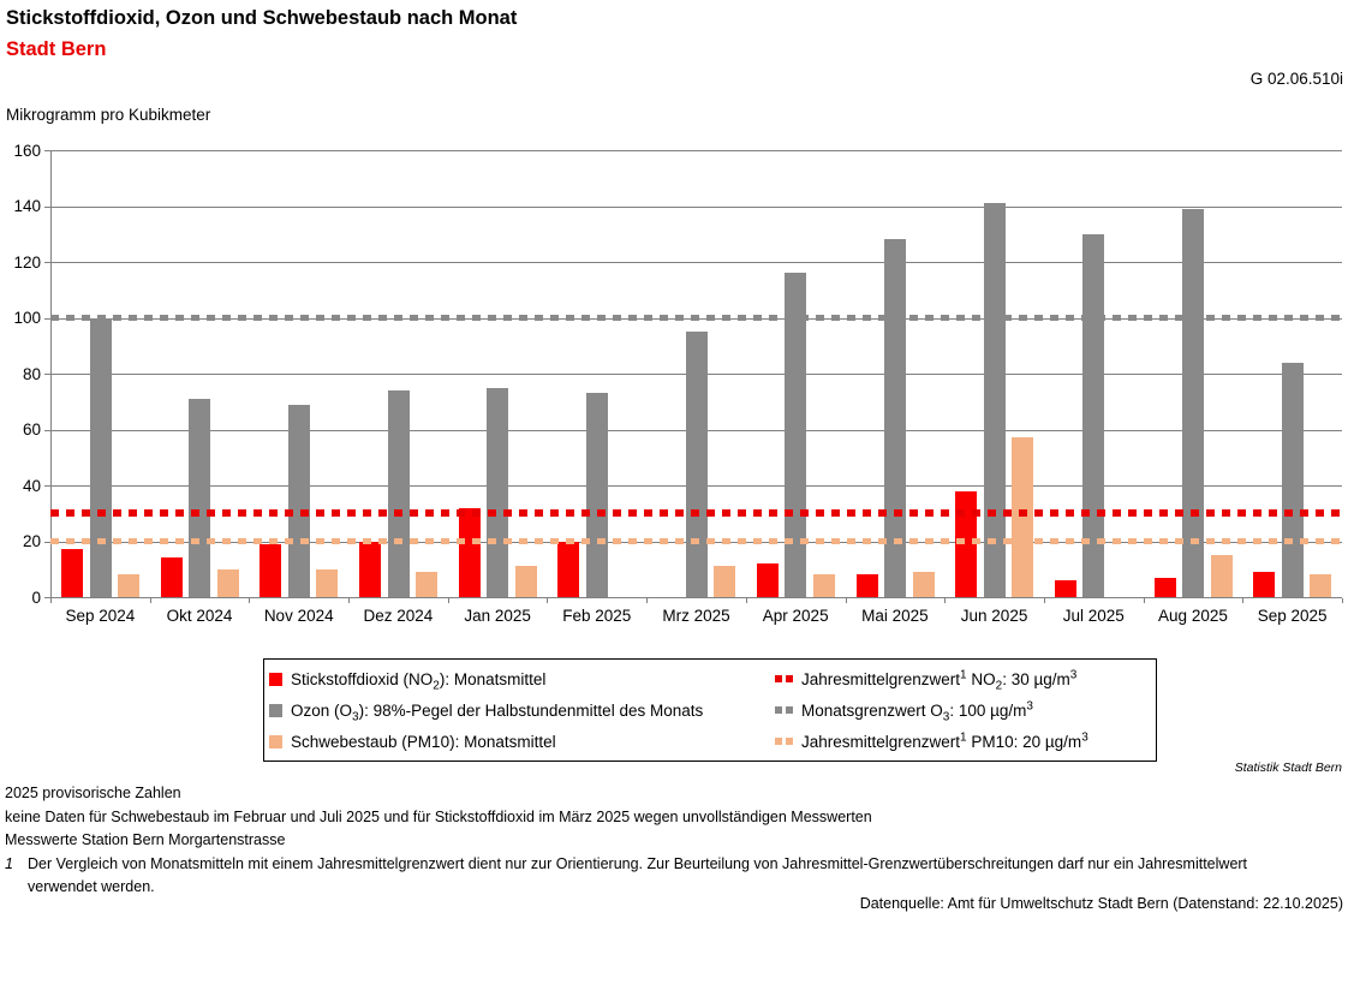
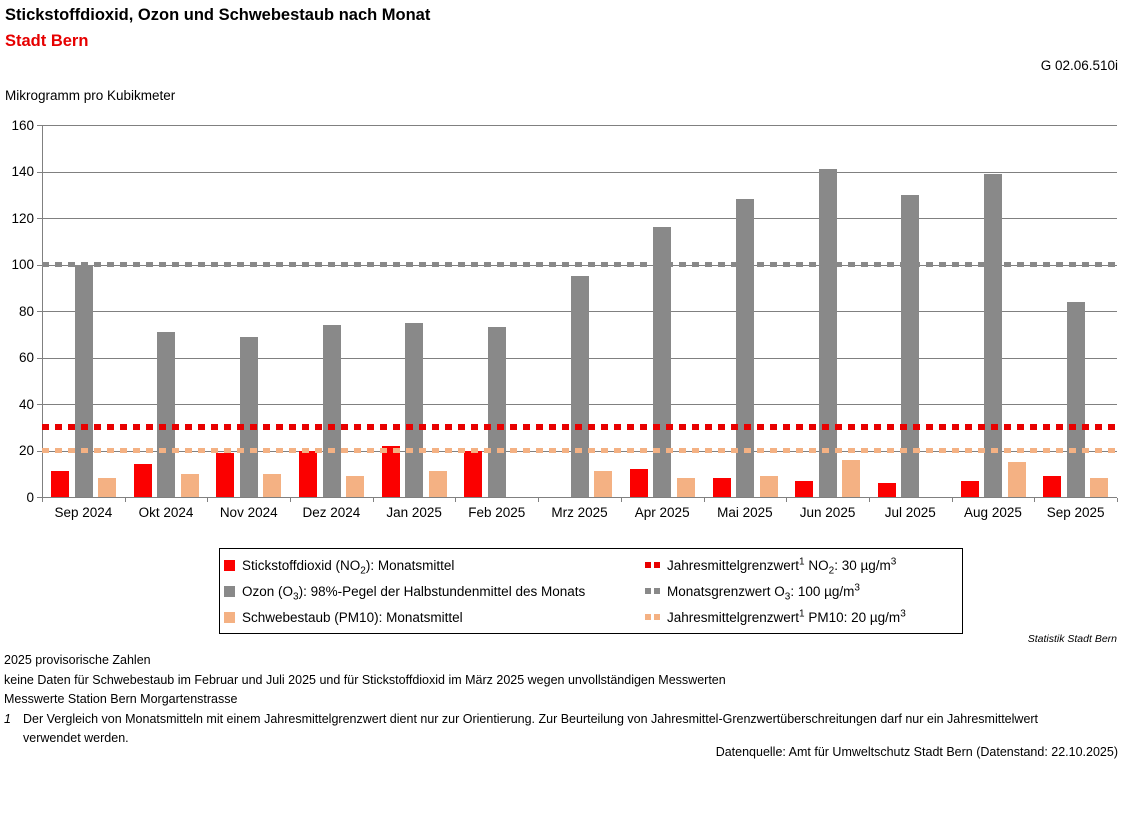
Stickstoffdioxid (NO2): Monatsmittel/Sep 2024: 17 -> 11
Stickstoffdioxid (NO2): Monatsmittel/Jan 2025: 32 -> 22
Stickstoffdioxid (NO2): Monatsmittel/Jun 2025: 38 -> 7
Schwebestaub (PM10): Monatsmittel/Jun 2025: 57 -> 16
